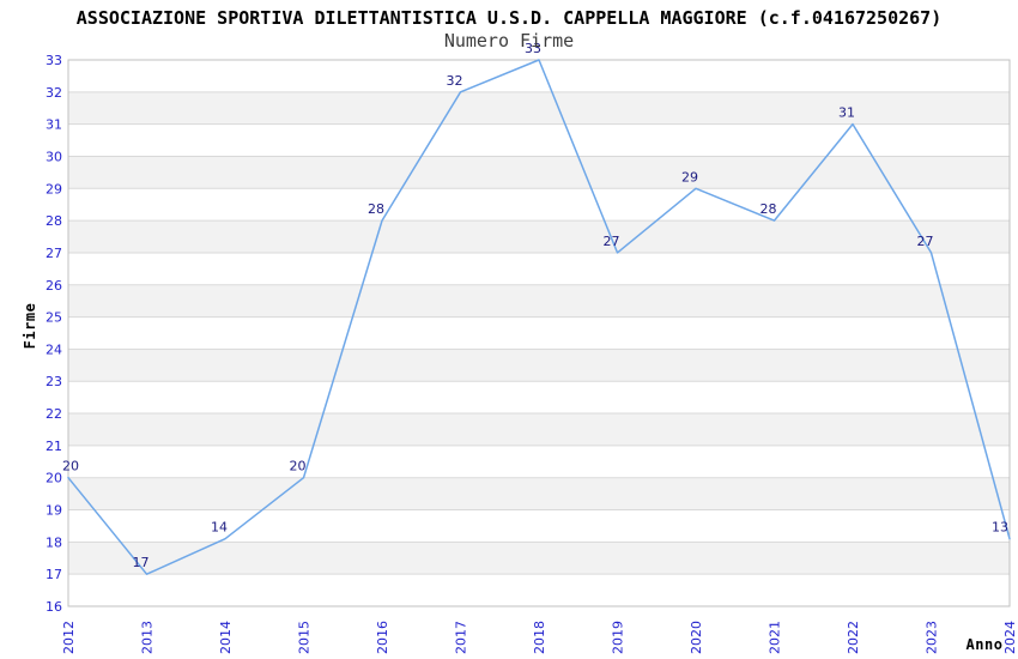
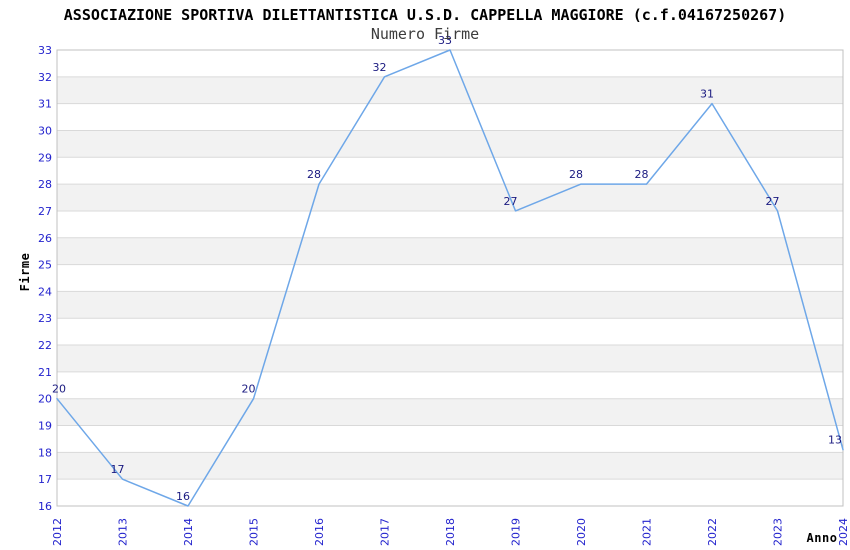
2014: 14 -> 16
2020: 29 -> 28
